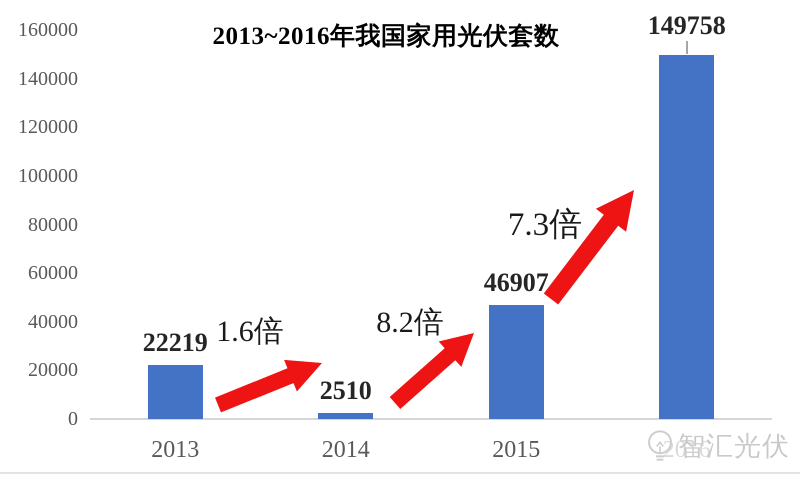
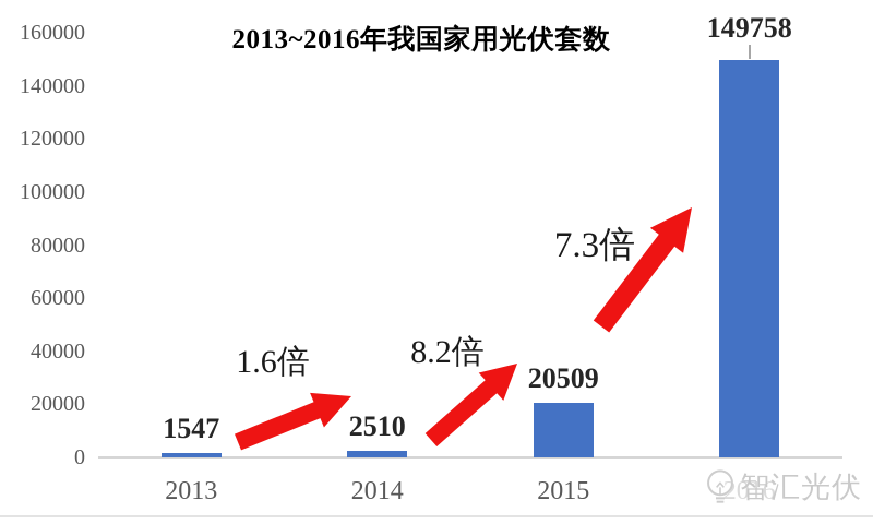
2013: 22219 -> 1547
2015: 46907 -> 20509
